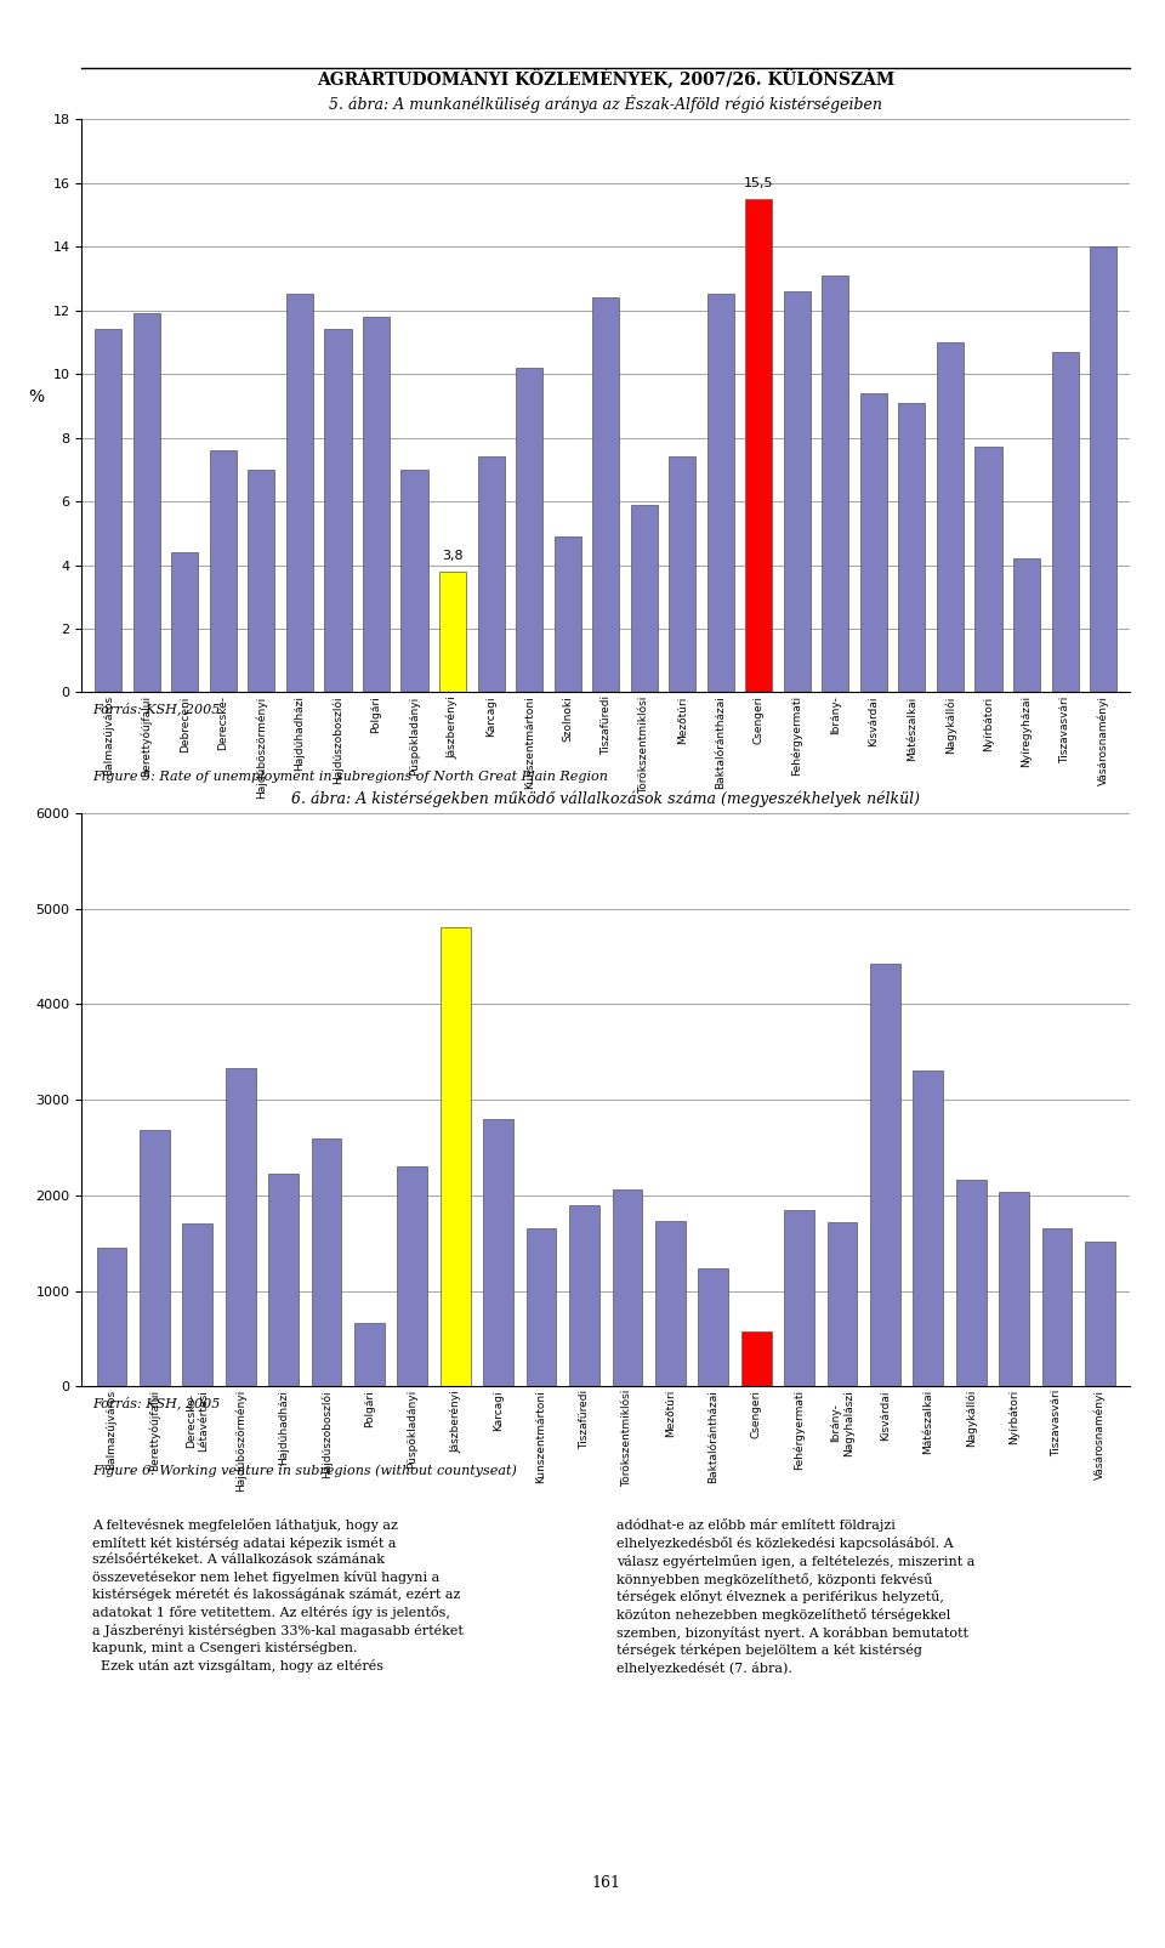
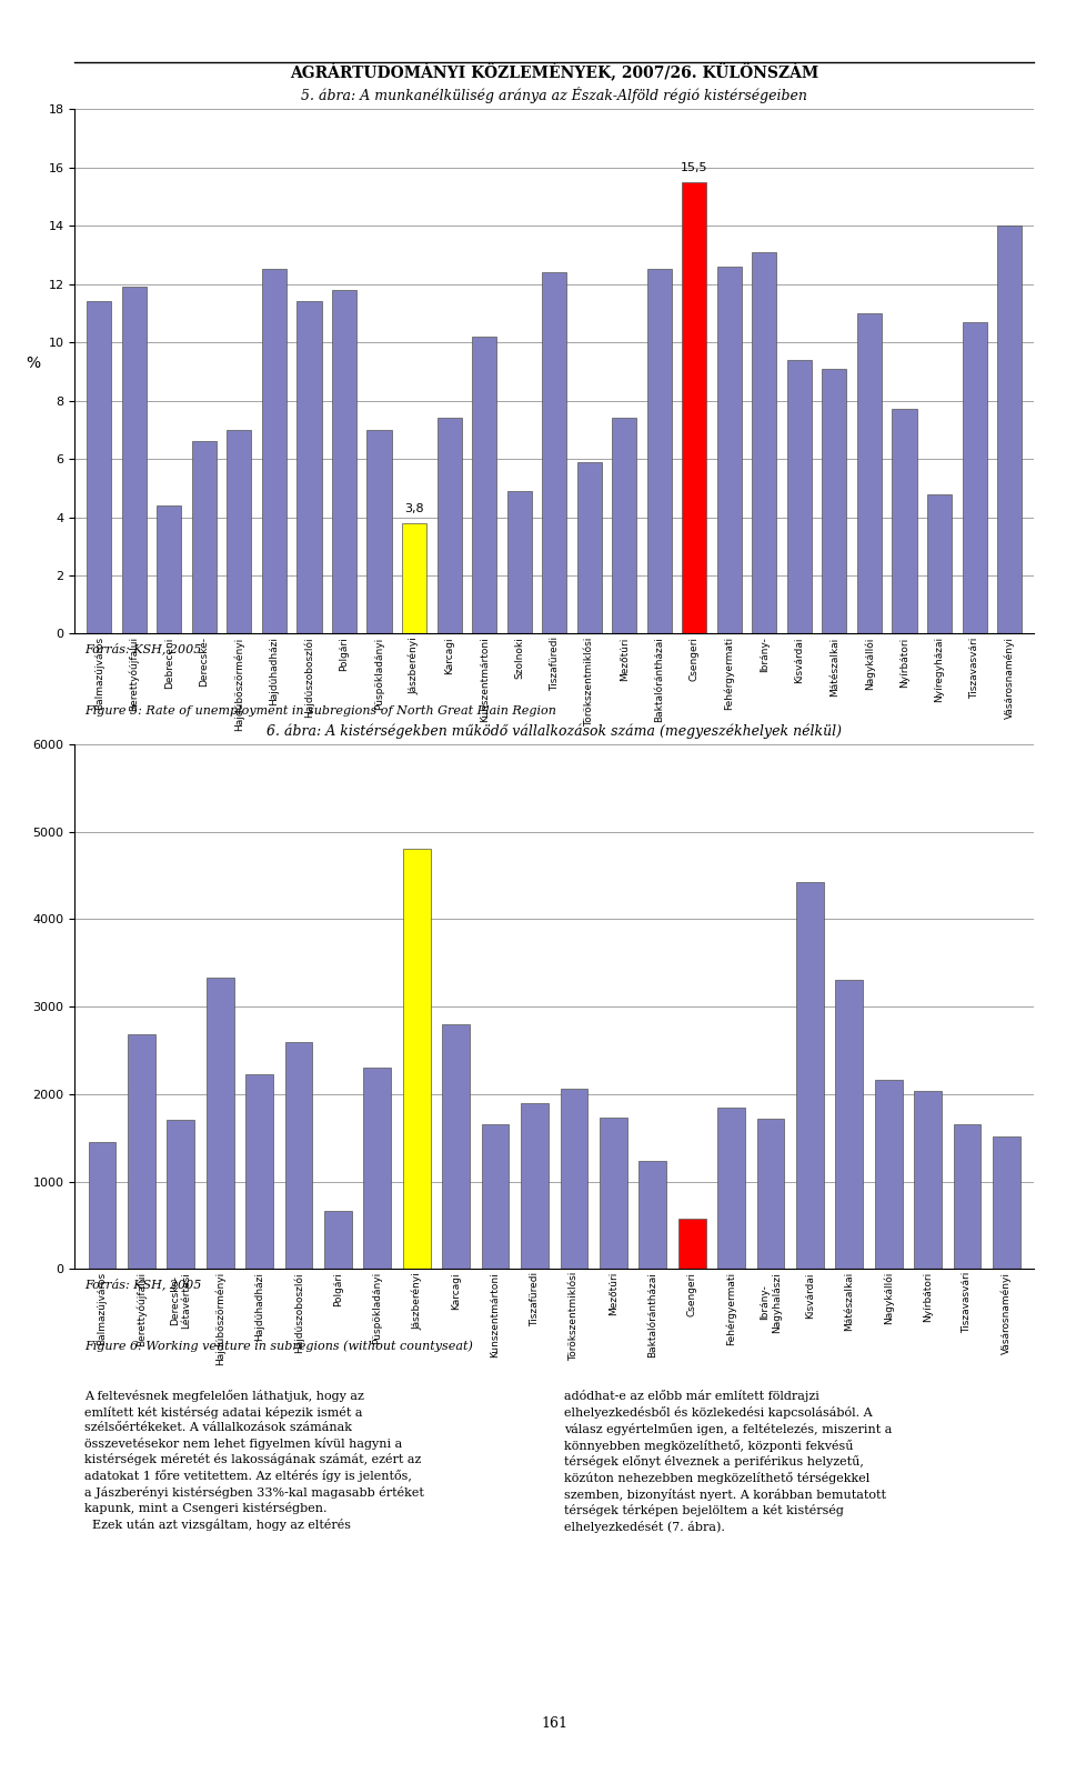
Derecske-: 7.6 -> 6.6
Nyíregyházai: 4.2 -> 4.8
